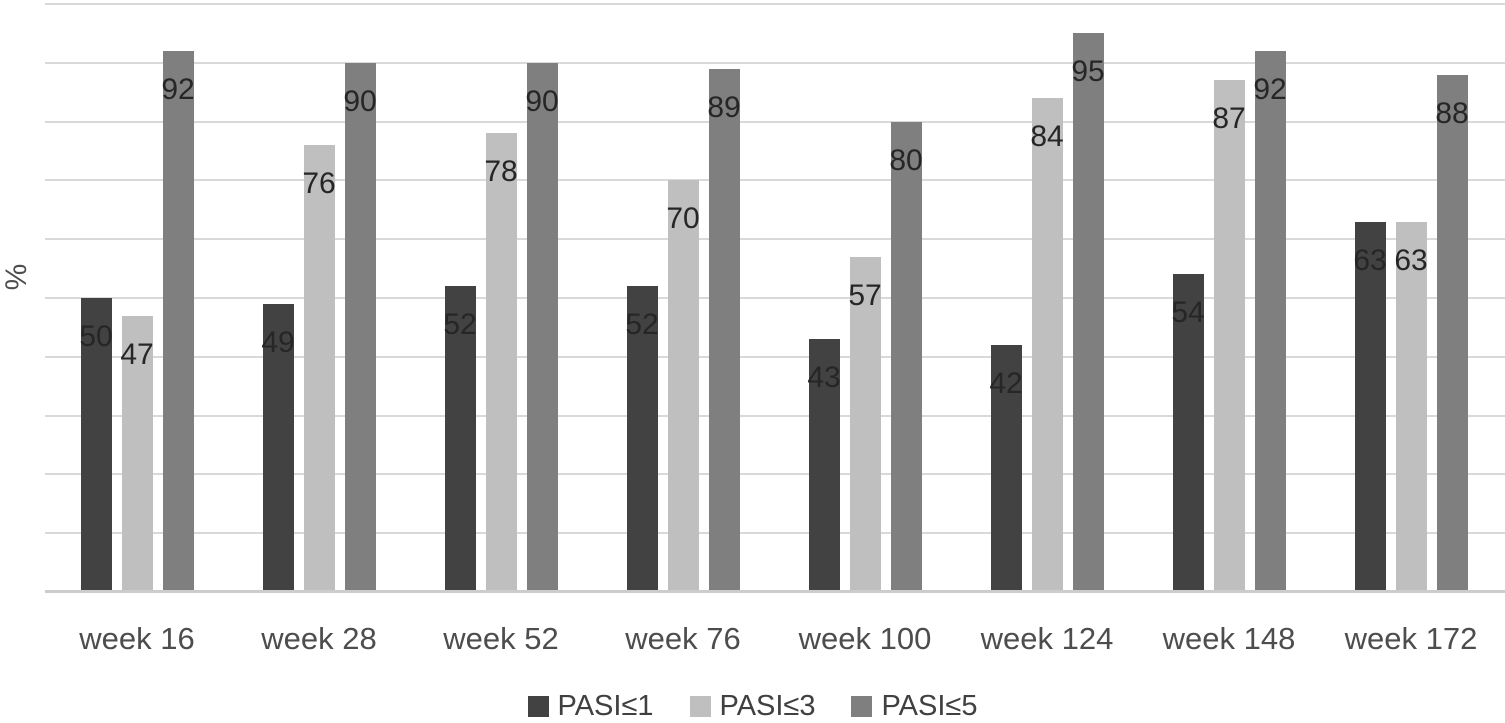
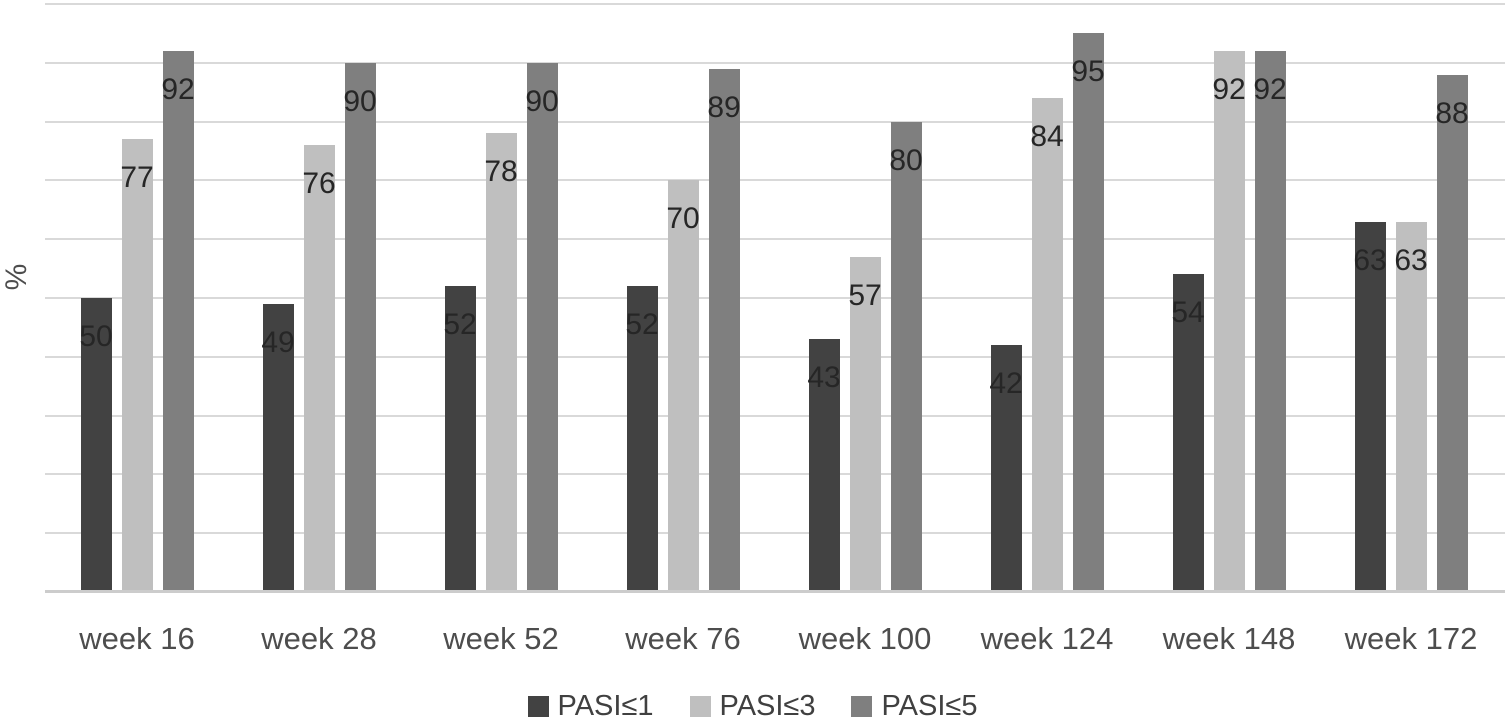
PASI≤3/week 16: 47 -> 77
PASI≤3/week 148: 87 -> 92
